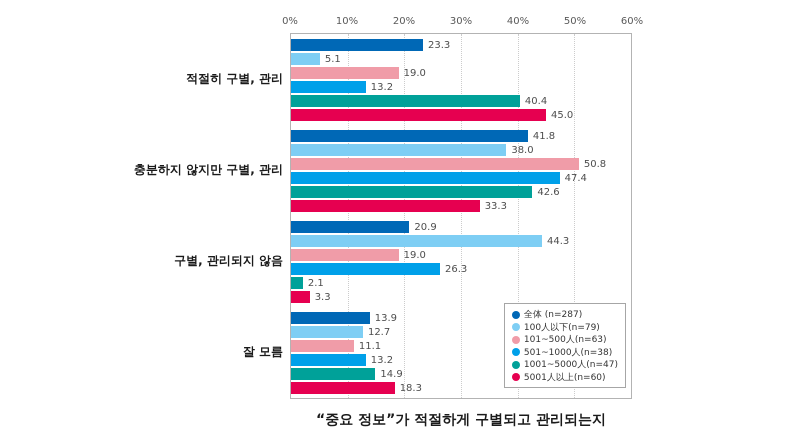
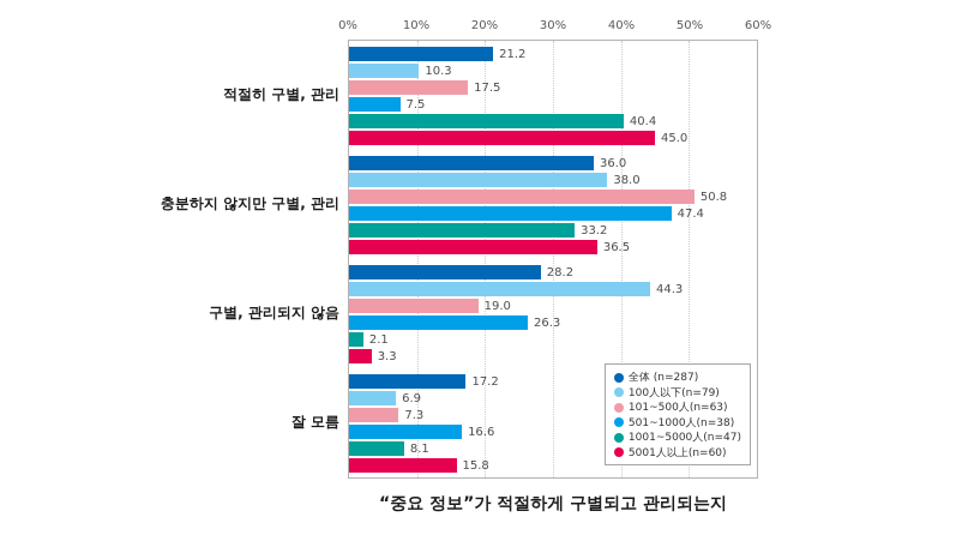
全体 (n=287)/적절히 구별, 관리: 23.3 -> 21.2
100人以下(n=79)/적절히 구별, 관리: 5.1 -> 10.3
101~500人(n=63)/적절히 구별, 관리: 19.0 -> 17.5
501~1000人(n=38)/적절히 구별, 관리: 13.2 -> 7.5
全体 (n=287)/충분하지 않지만 구별, 관리: 41.8 -> 36.0
1001~5000人(n=47)/충분하지 않지만 구별, 관리: 42.6 -> 33.2
5001人以上(n=60)/충분하지 않지만 구별, 관리: 33.3 -> 36.5
全体 (n=287)/구별, 관리되지 않음: 20.9 -> 28.2
全体 (n=287)/잘 모름: 13.9 -> 17.2
100人以下(n=79)/잘 모름: 12.7 -> 6.9
101~500人(n=63)/잘 모름: 11.1 -> 7.3
501~1000人(n=38)/잘 모름: 13.2 -> 16.6
1001~5000人(n=47)/잘 모름: 14.9 -> 8.1
5001人以上(n=60)/잘 모름: 18.3 -> 15.8
